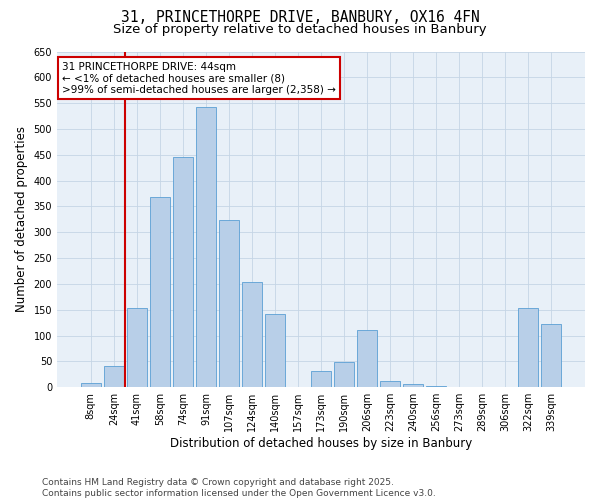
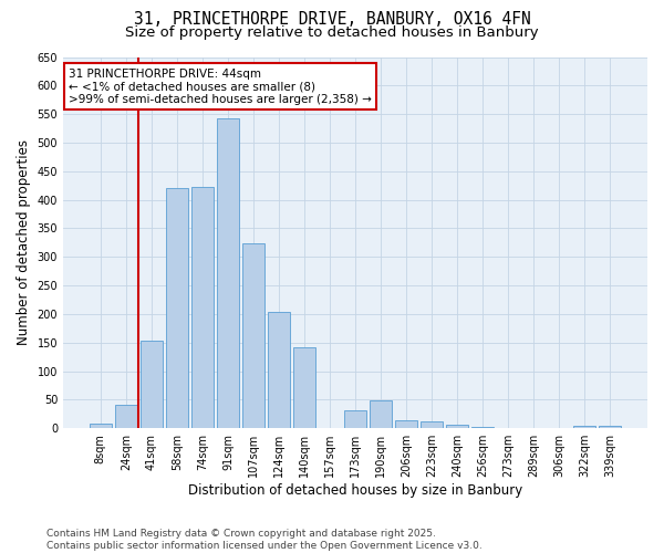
58sqm: 368 -> 420
74sqm: 446 -> 422
206sqm: 110 -> 13
322sqm: 154 -> 5
339sqm: 122 -> 5
